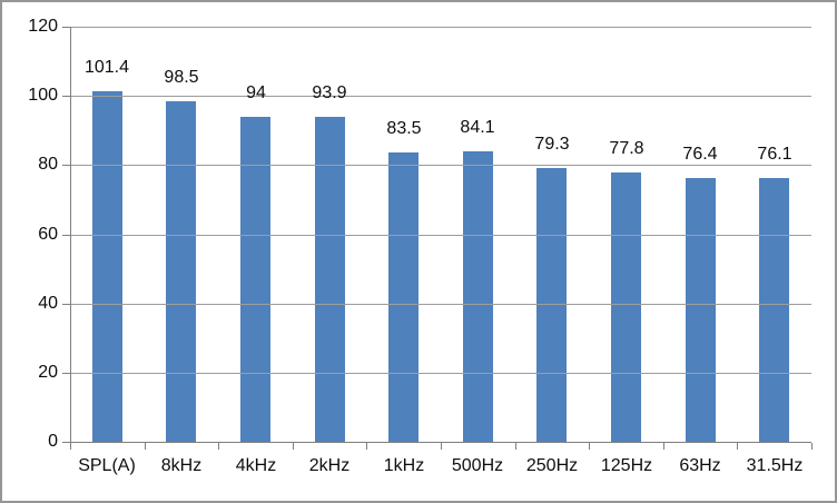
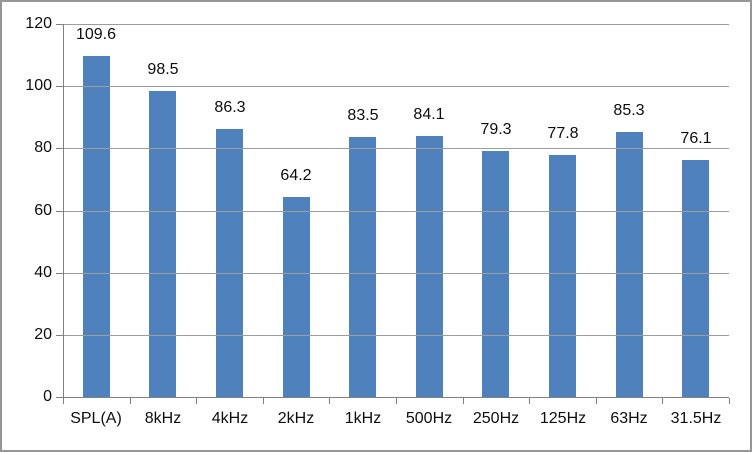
SPL(A): 101.4 -> 109.6
4kHz: 94 -> 86.3
2kHz: 93.9 -> 64.2
63Hz: 76.4 -> 85.3
